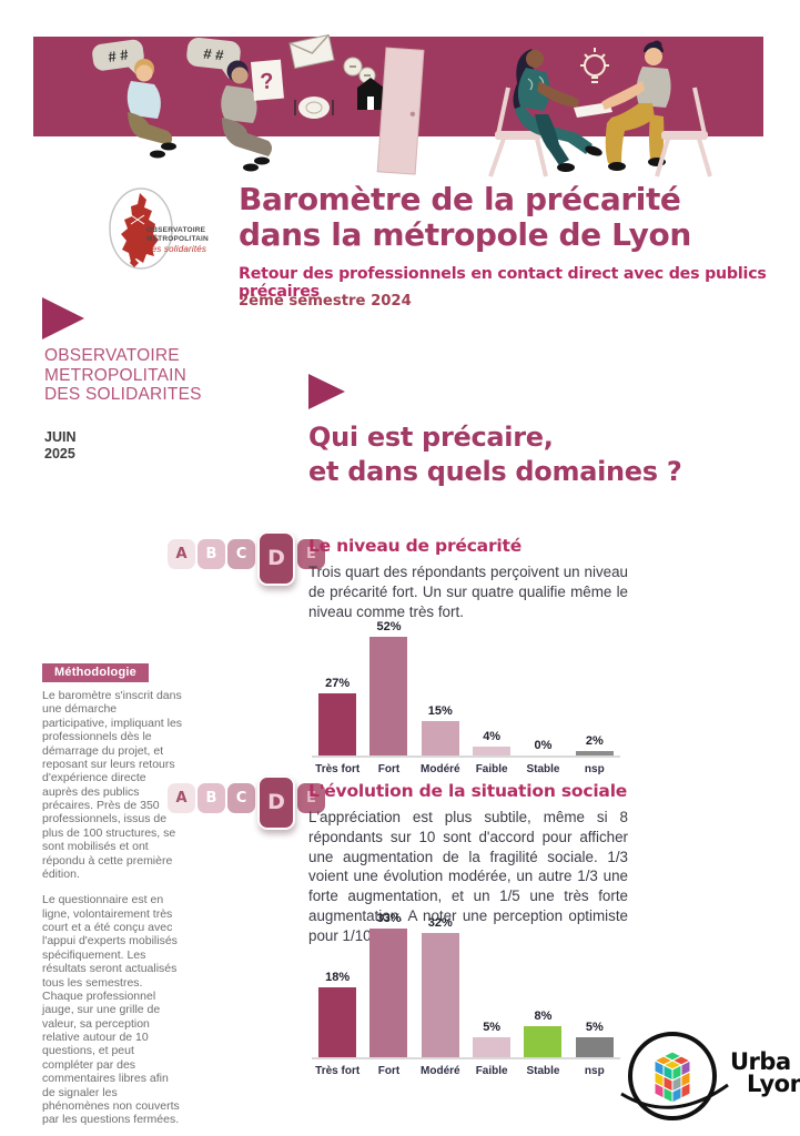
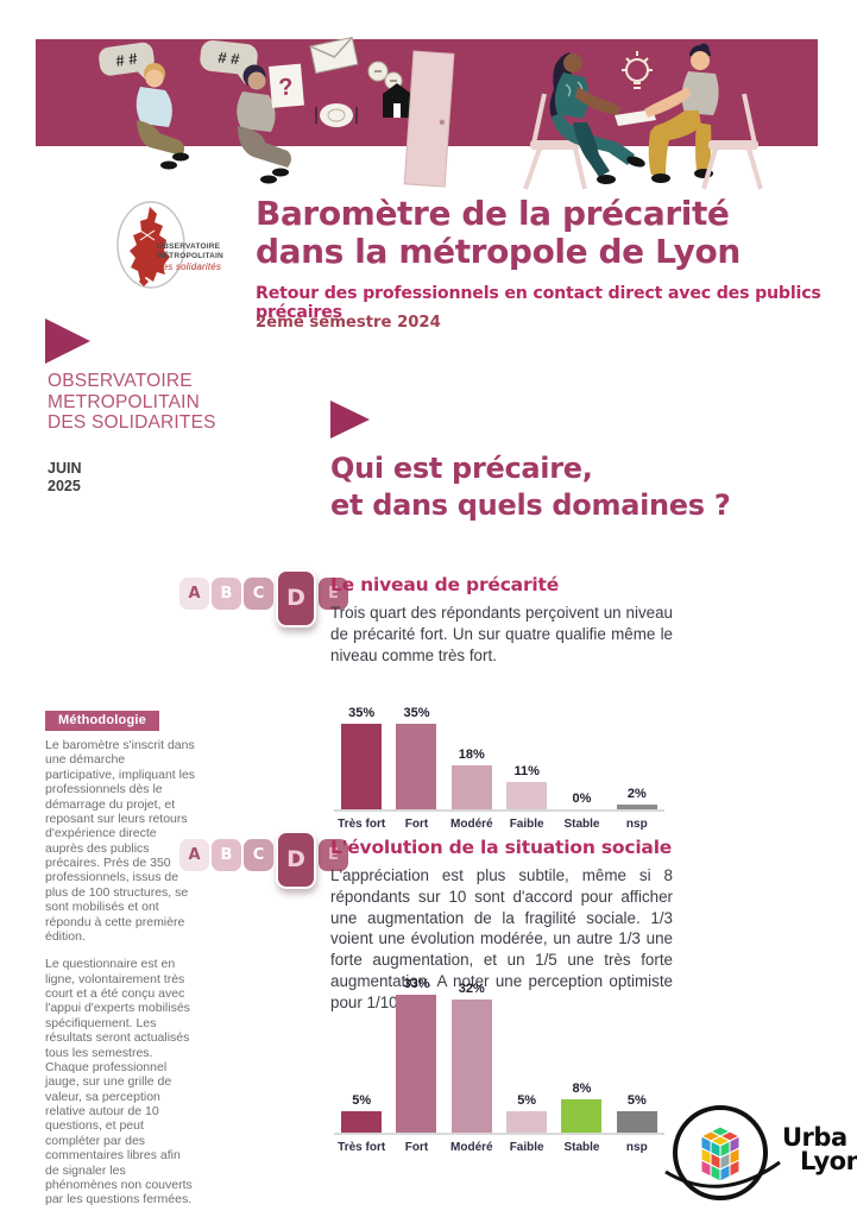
Le niveau de précarité/Très fort: 27% -> 35%
Le niveau de précarité/Fort: 52% -> 35%
Le niveau de précarité/Modéré: 15% -> 18%
Le niveau de précarité/Faible: 4% -> 11%
L'évolution de la situation sociale/Très fort: 18% -> 5%
